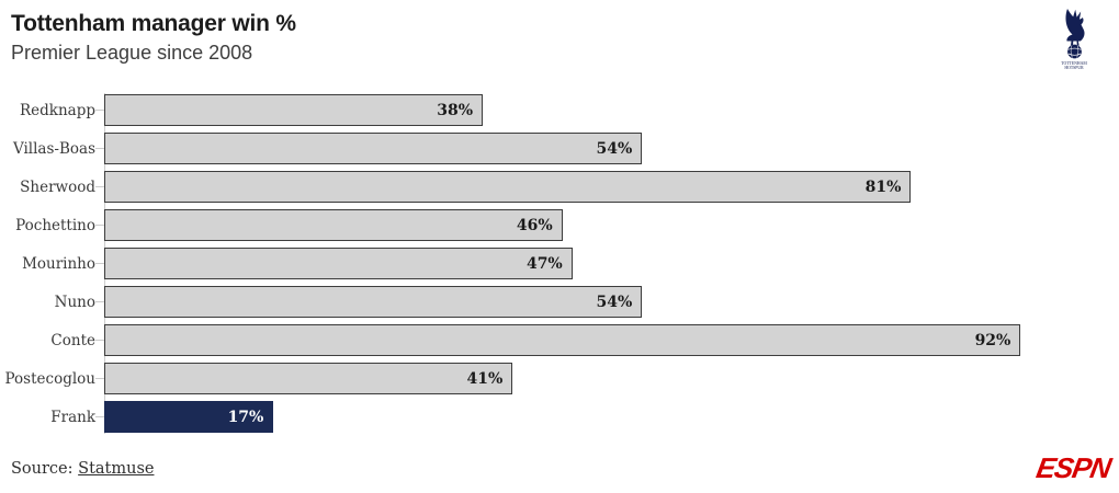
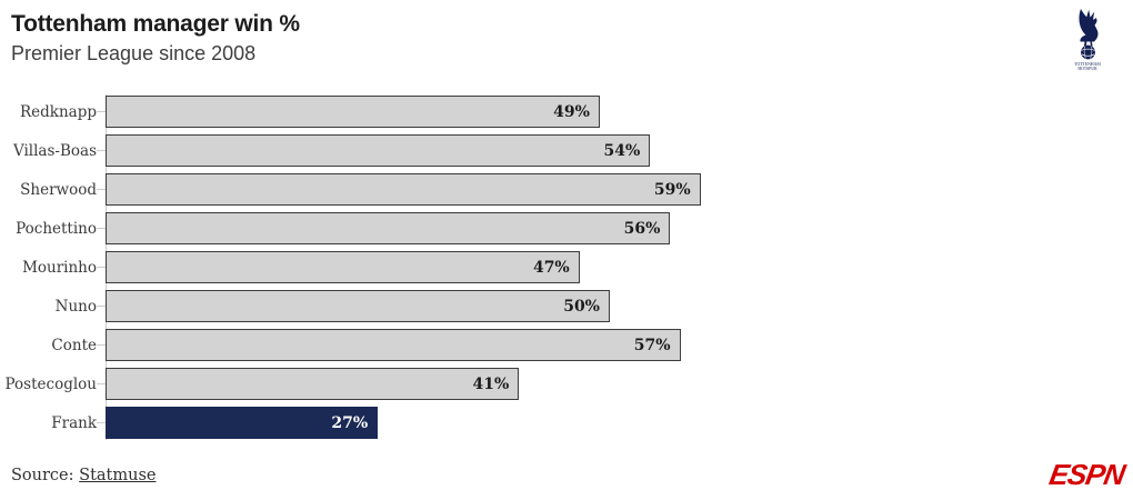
Redknapp: 38% -> 49%
Sherwood: 81% -> 59%
Pochettino: 46% -> 56%
Nuno: 54% -> 50%
Conte: 92% -> 57%
Frank: 17% -> 27%
